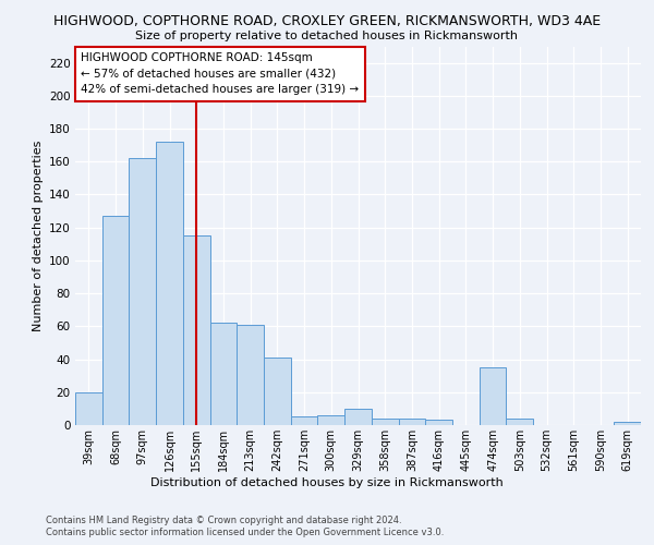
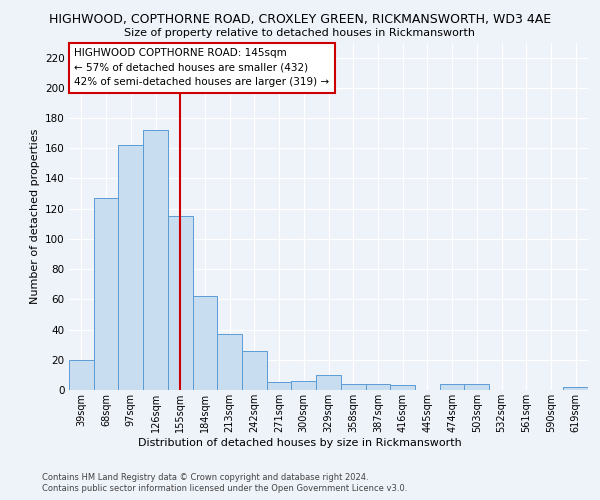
213sqm: 61 -> 37
242sqm: 41 -> 26
474sqm: 35 -> 4
